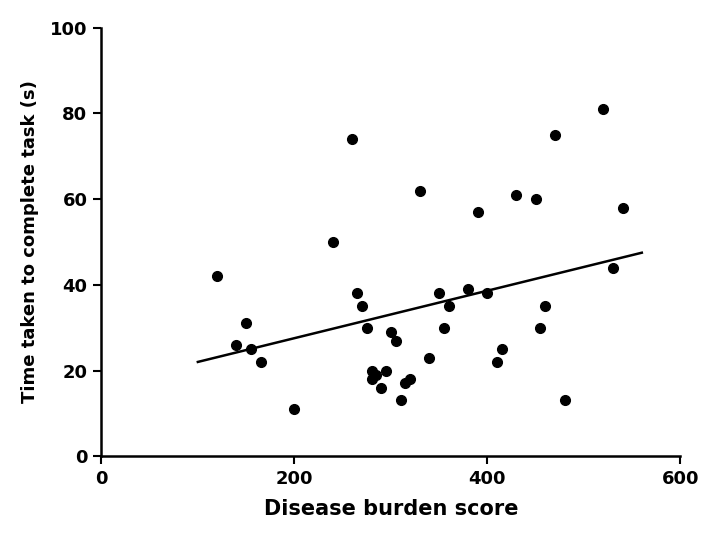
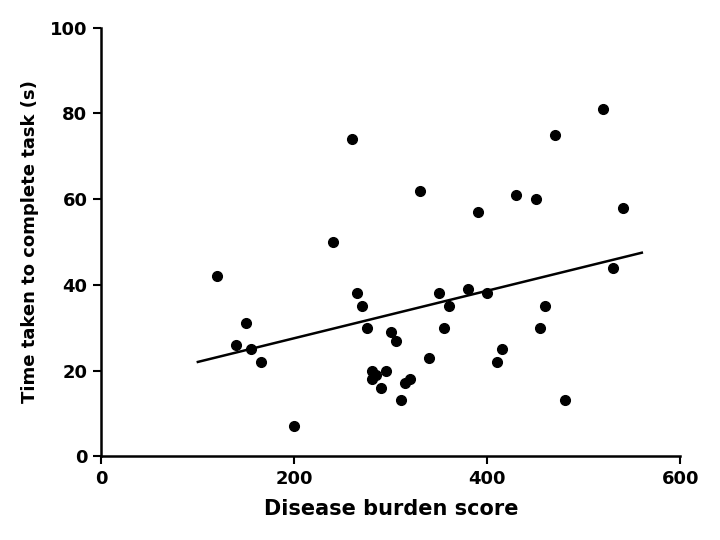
200: 11 -> 7
